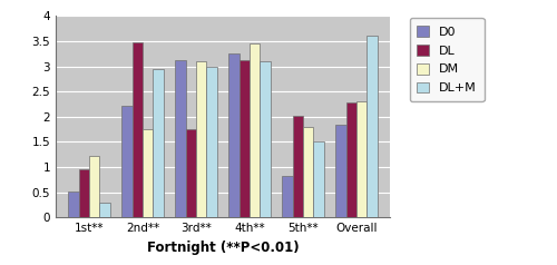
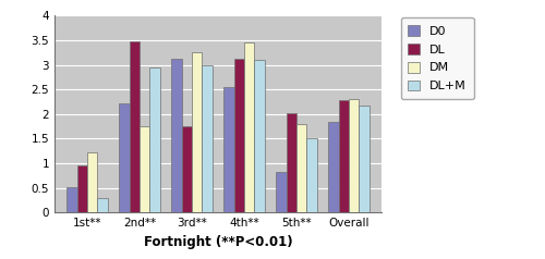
DM/3rd**: 3.10 -> 3.25
D0/4th**: 3.25 -> 2.55
DL+M/Overall: 3.60 -> 2.17
